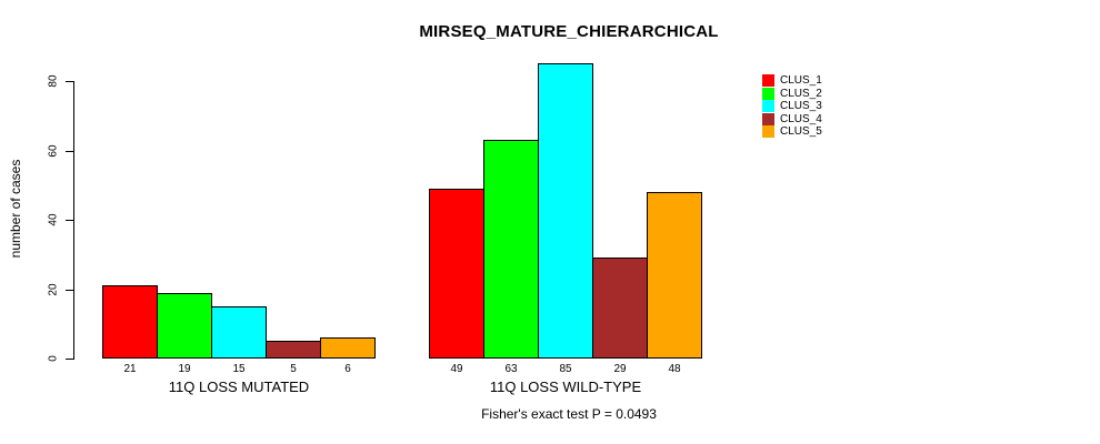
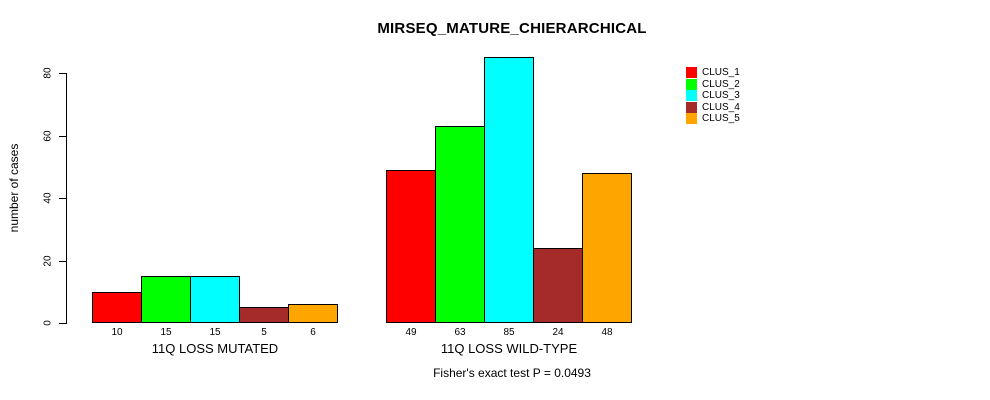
CLUS_1/11Q LOSS MUTATED: 21 -> 10
CLUS_2/11Q LOSS MUTATED: 19 -> 15
CLUS_4/11Q LOSS WILD-TYPE: 29 -> 24
